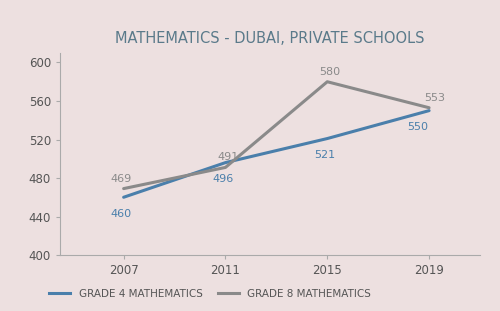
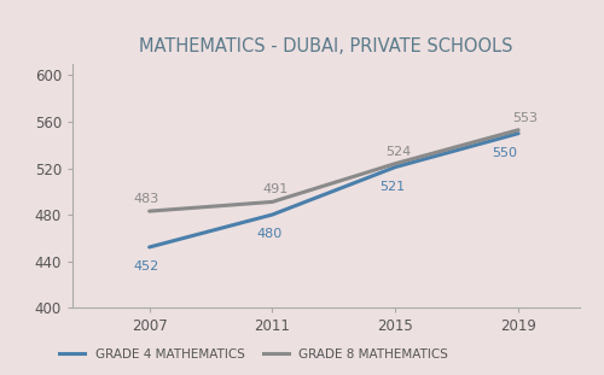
GRADE 4 MATHEMATICS/2007: 460 -> 452
GRADE 8 MATHEMATICS/2007: 469 -> 483
GRADE 4 MATHEMATICS/2011: 496 -> 480
GRADE 8 MATHEMATICS/2015: 580 -> 524
